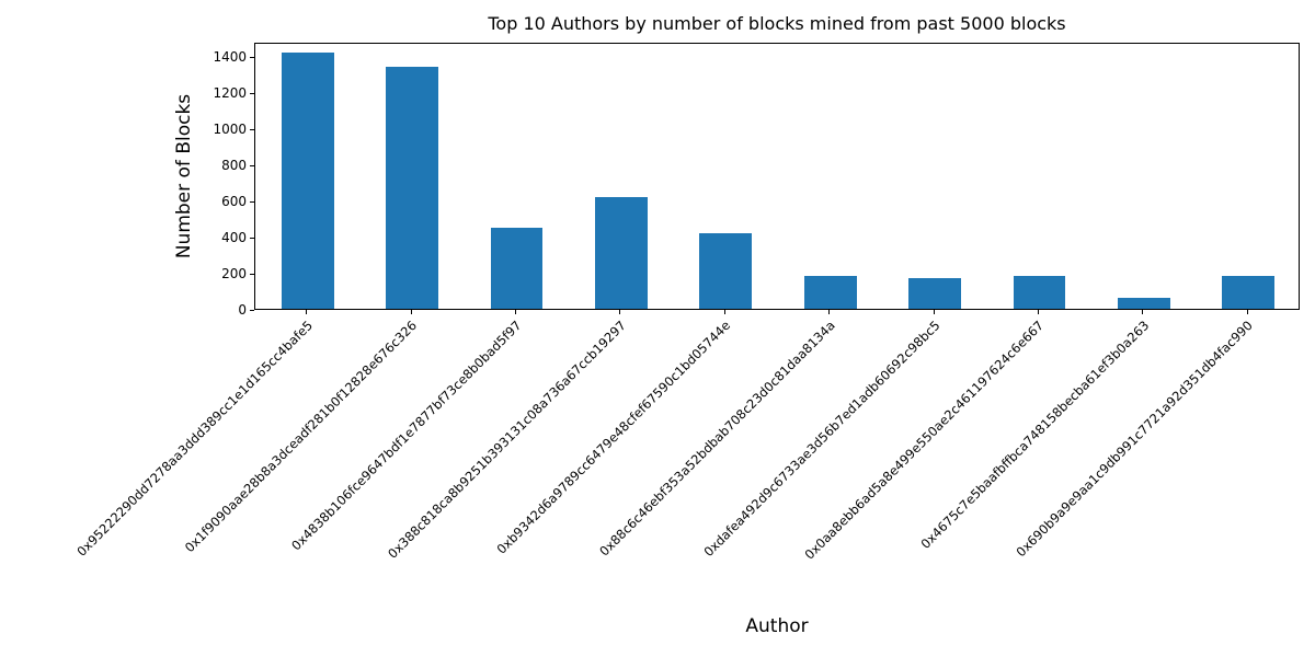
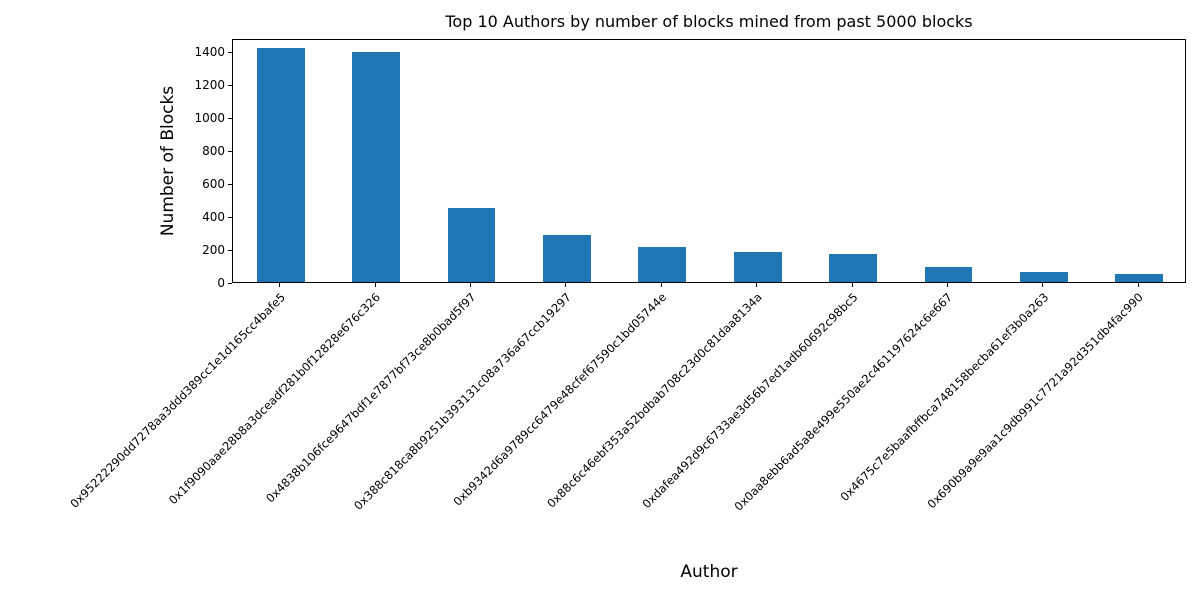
0x1f9090aae28b8a3dceadf281b0f12828e676c326: 1340 -> 1390
0x388c818ca8b9251b393131c08a736a67ccb19297: 620 -> 280
0xb9342d6a9789cc6479e48cfef67590c1bd05744e: 420 -> 220
0x0aa8ebb6ad5a8e499e550ae2c461197624c6e667: 180 -> 90
0x690b9a9e9aa1c9db991c7721a92d351db4fac990: 180 -> 50
